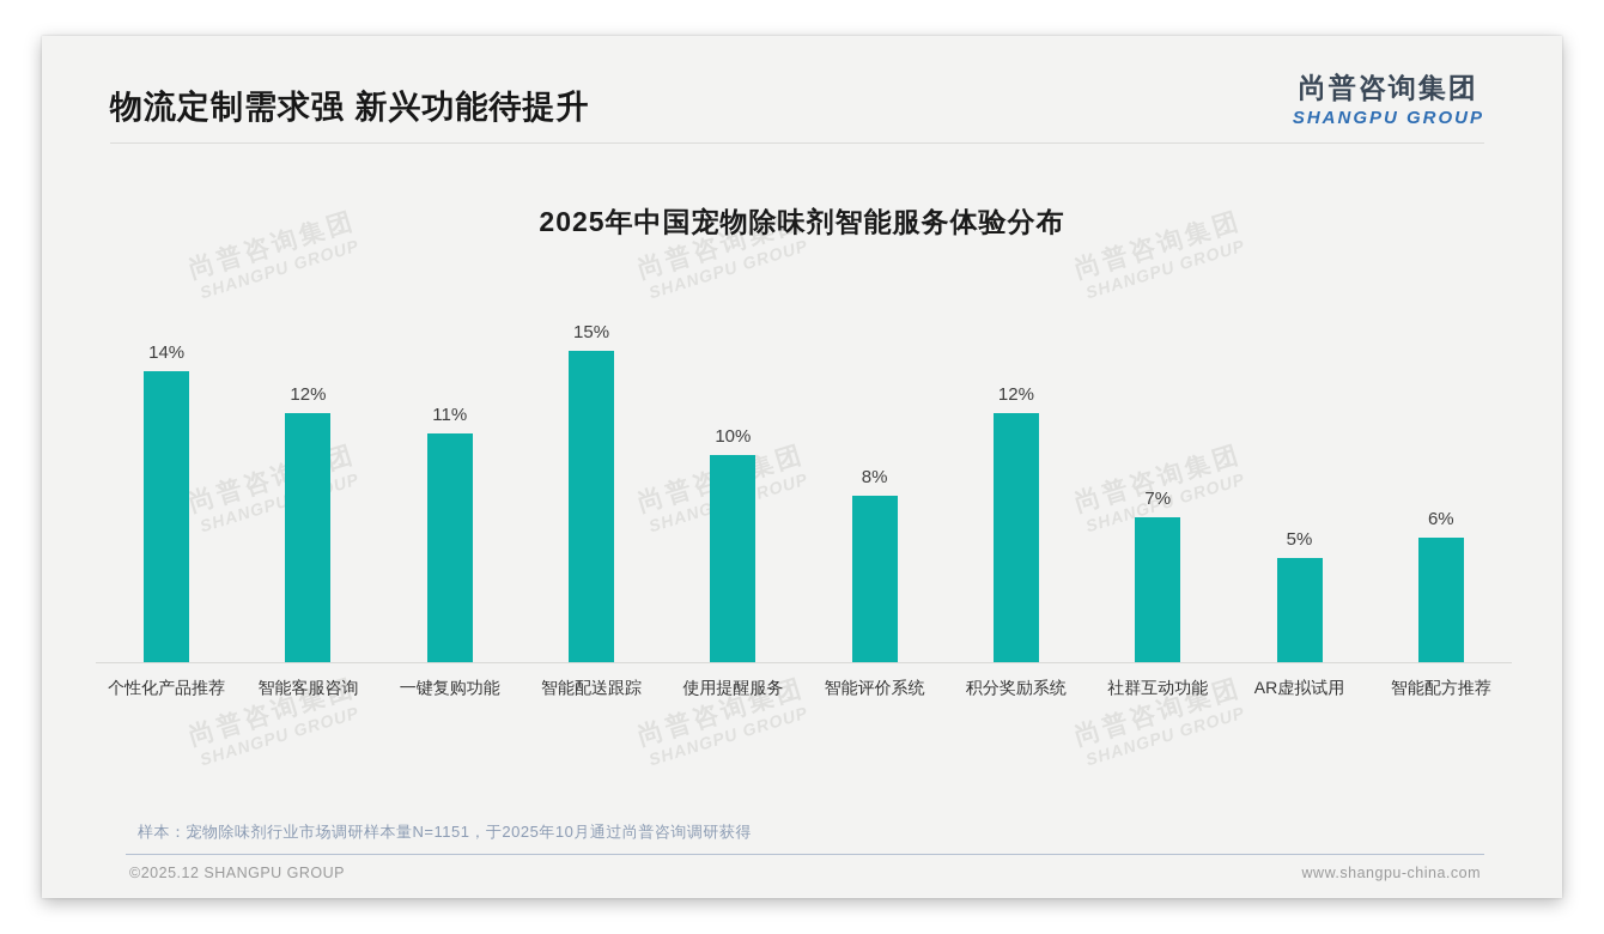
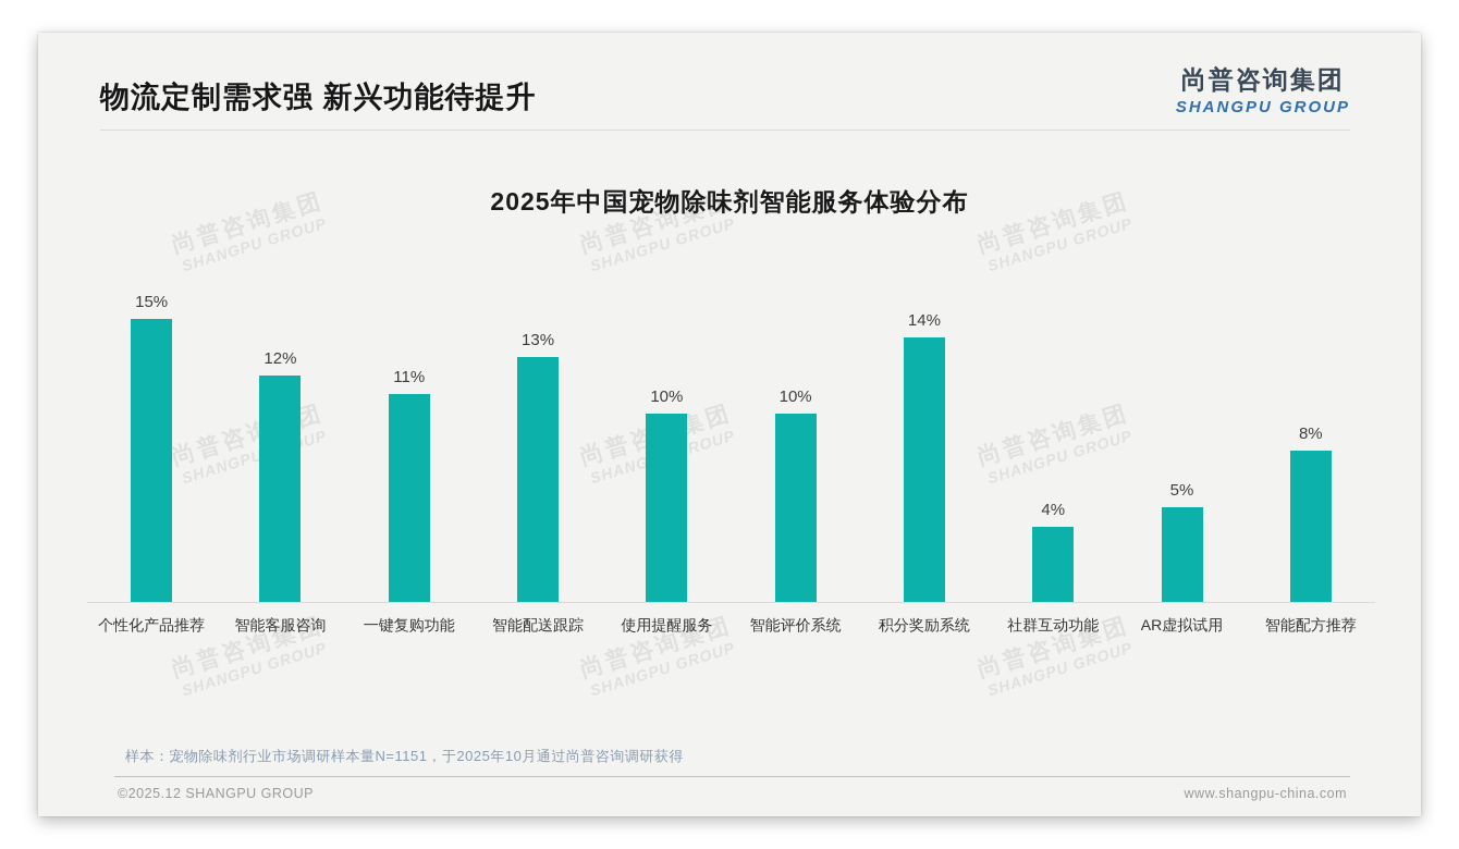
个性化产品推荐: 14% -> 15%
智能配送跟踪: 15% -> 13%
智能评价系统: 8% -> 10%
积分奖励系统: 12% -> 14%
社群互动功能: 7% -> 4%
智能配方推荐: 6% -> 8%
